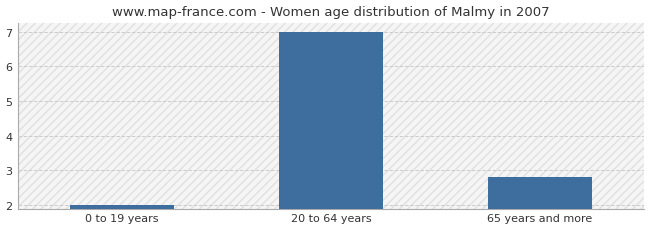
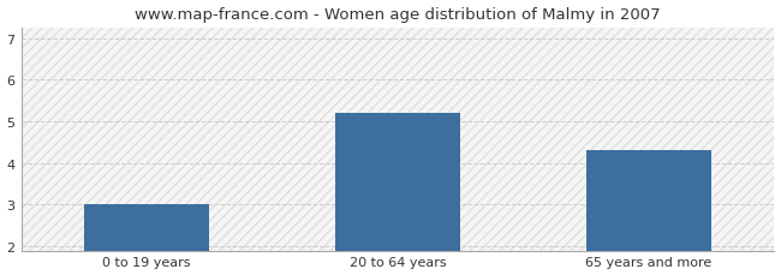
0 to 19 years: 2.0 -> 3.0
20 to 64 years: 7.0 -> 5.2
65 years and more: 2.8 -> 4.3
